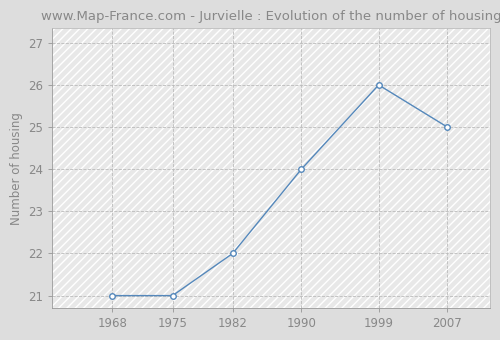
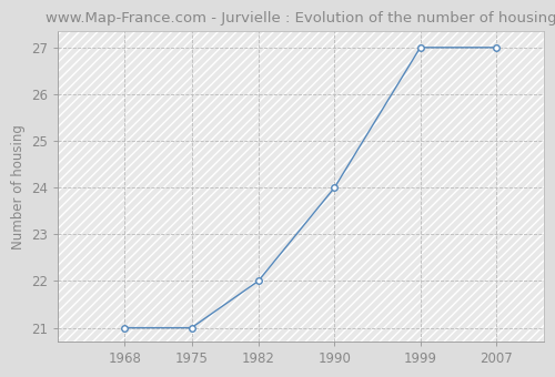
1999: 26 -> 27
2007: 25 -> 27
